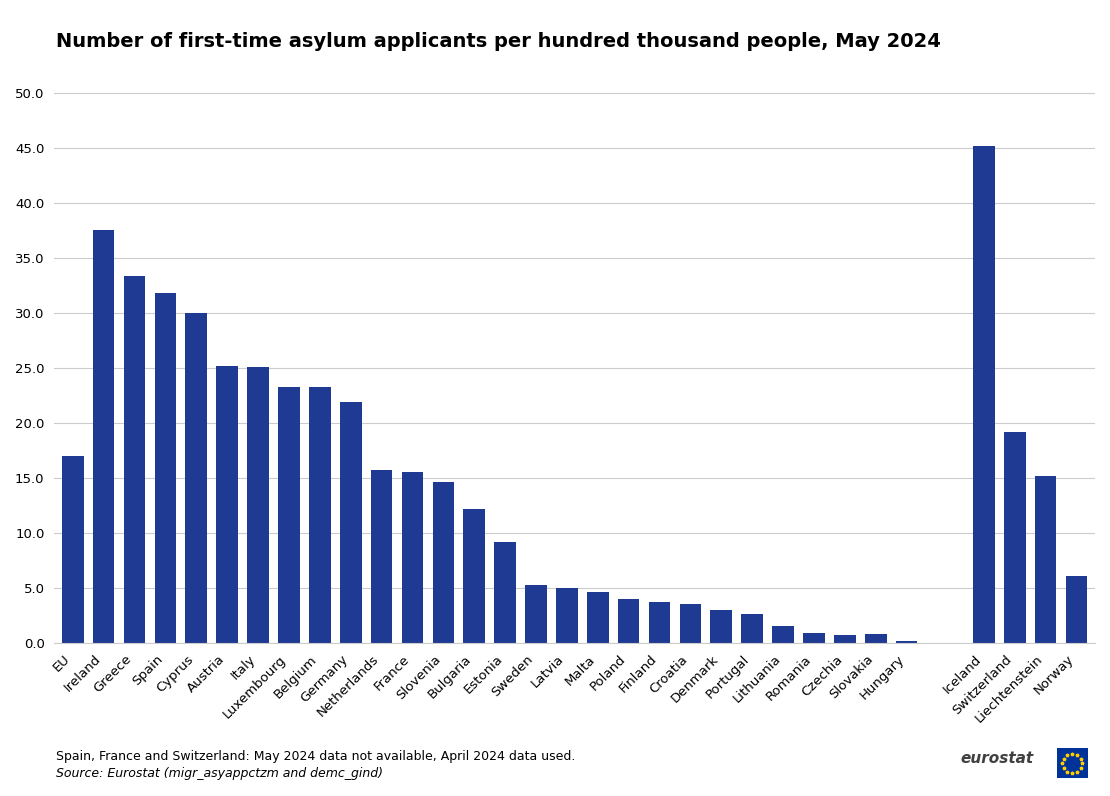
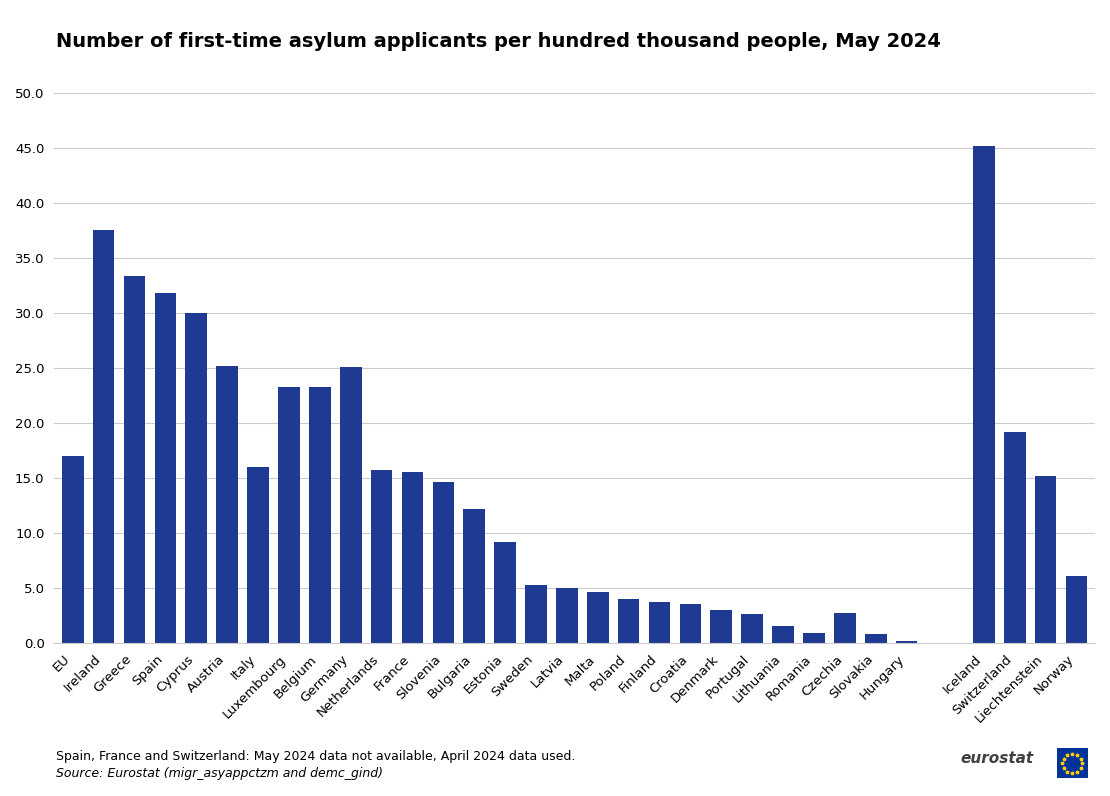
Italy: 25.1 -> 16.0
Germany: 21.9 -> 25.1
Czechia: 0.7 -> 2.7
